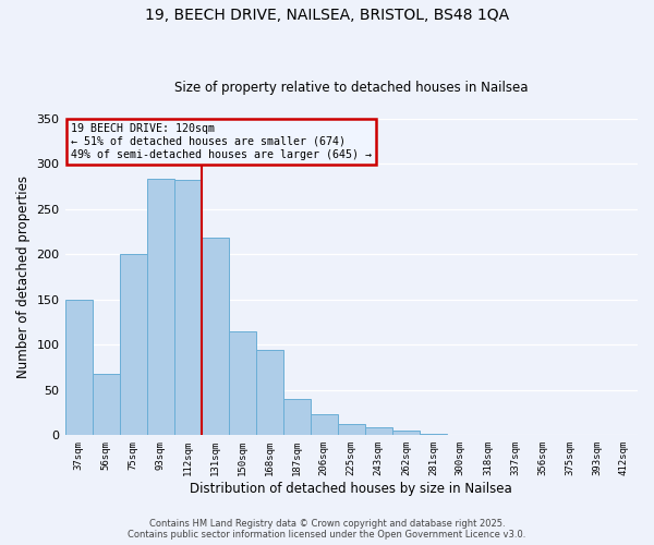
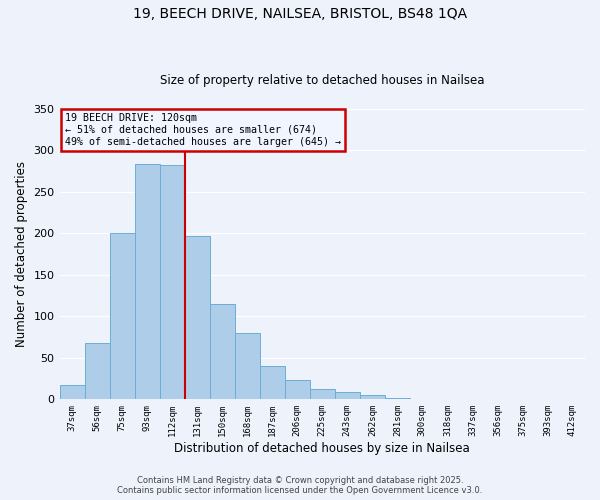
37sqm: 150 -> 17
131sqm: 218 -> 197
168sqm: 94 -> 80
